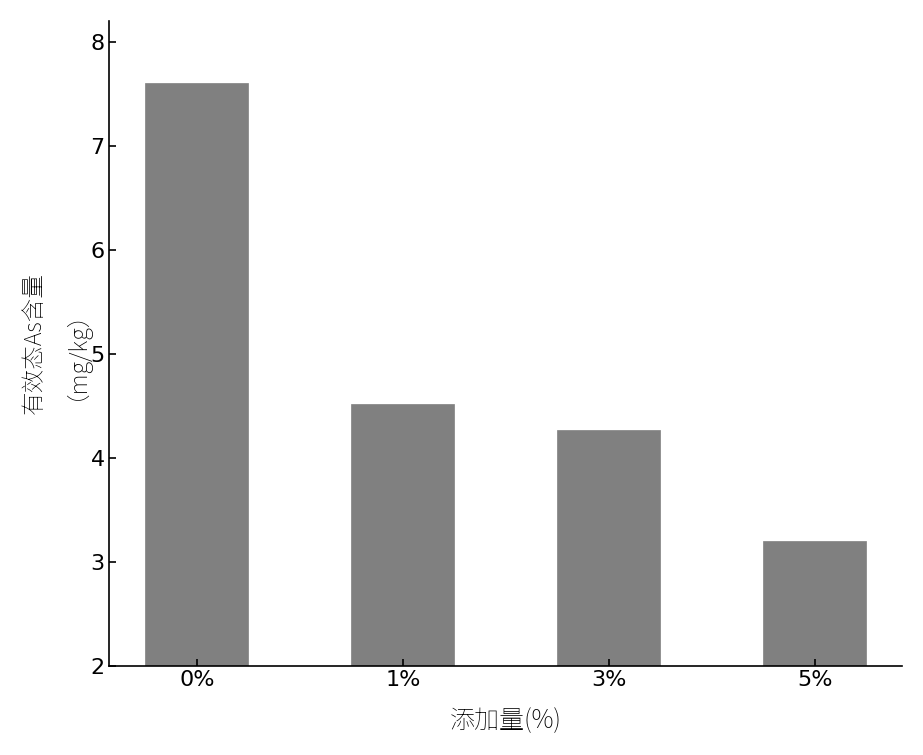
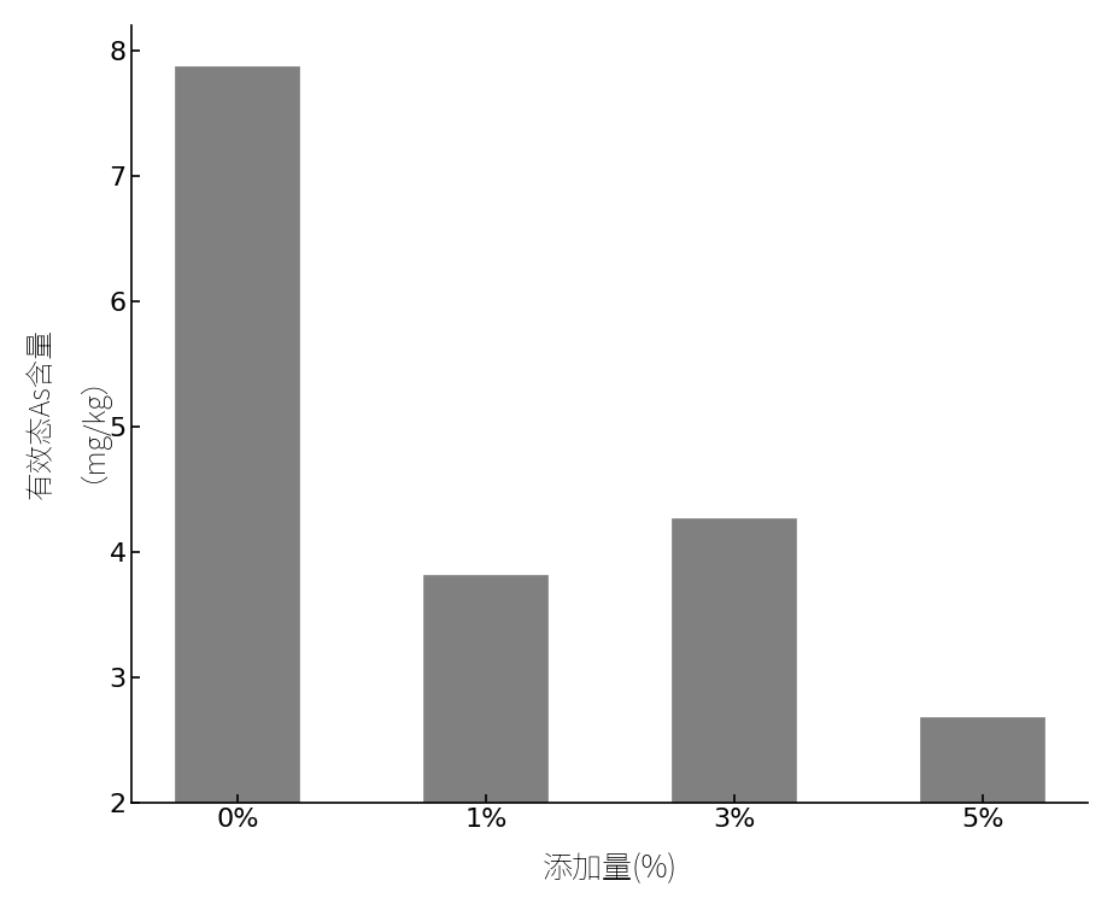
0%: 7.60 -> 7.87
1%: 4.52 -> 3.81
5%: 3.20 -> 2.68
